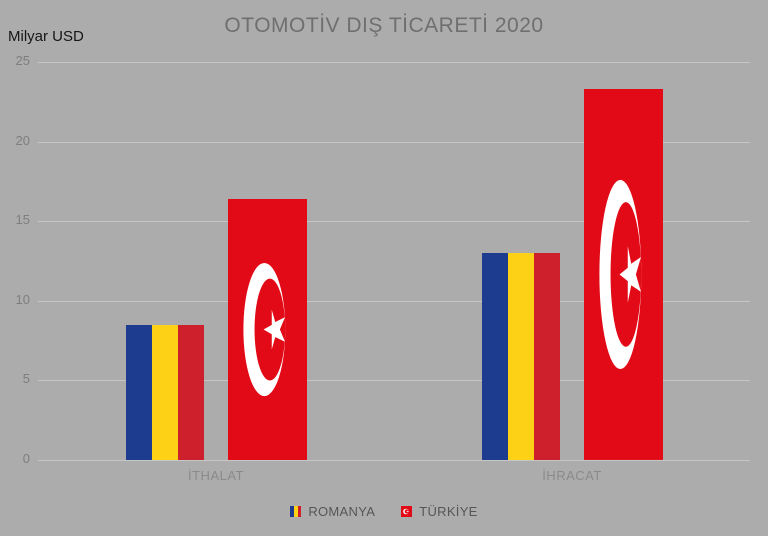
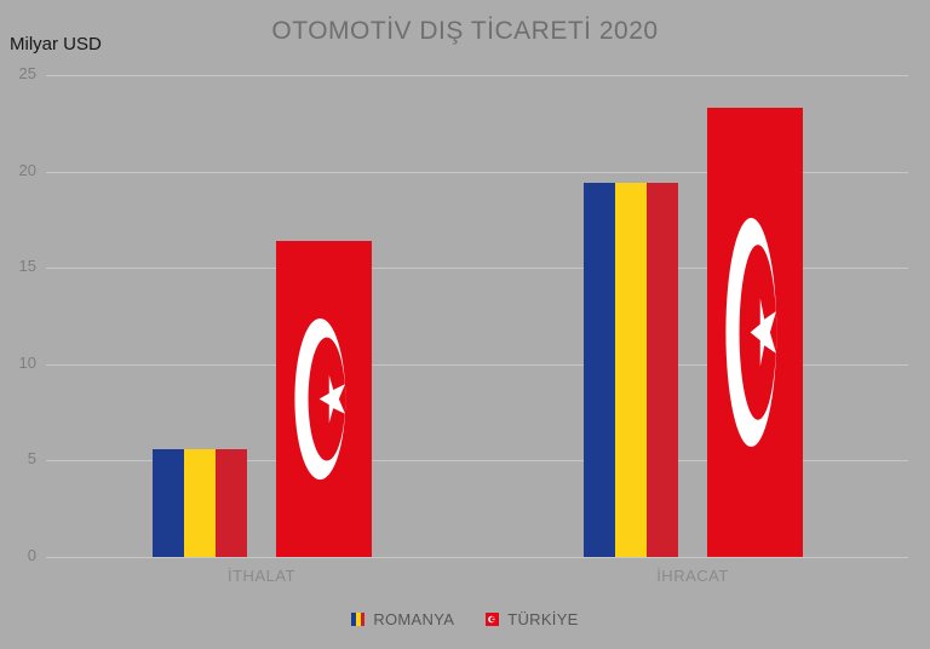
ROMANYA/İTHALAT: 8.5 -> 5.6
ROMANYA/İHRACAT: 13.0 -> 19.4
